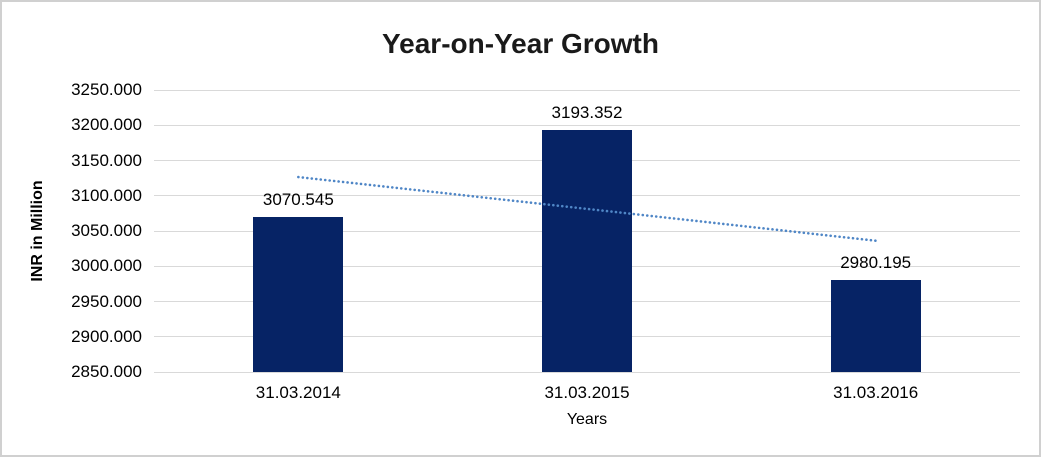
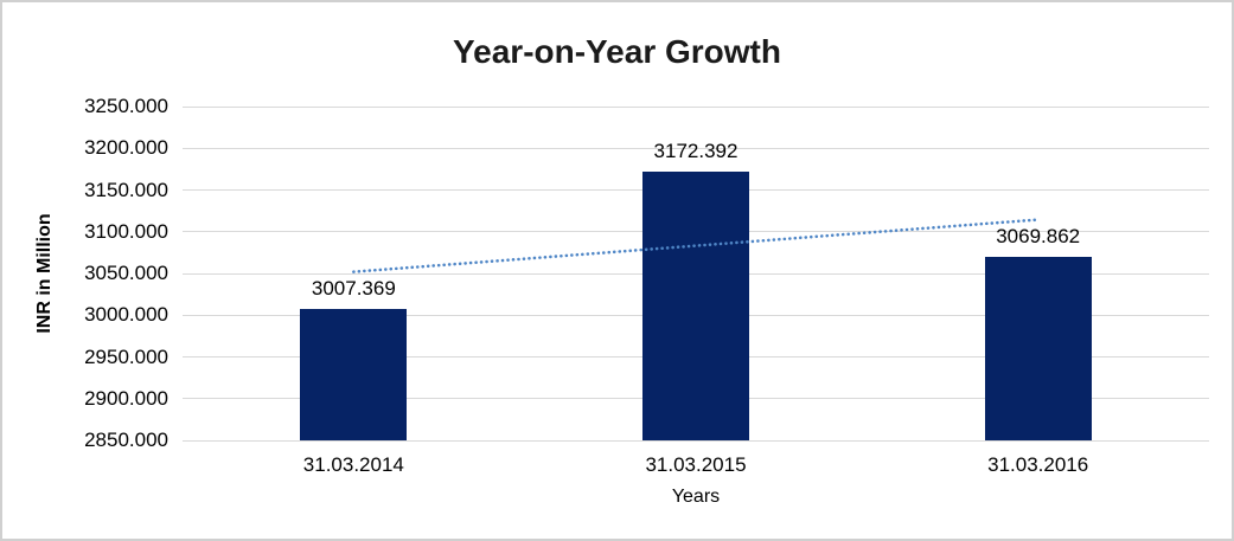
31.03.2014: 3070.545 -> 3007.369
31.03.2015: 3193.352 -> 3172.392
31.03.2016: 2980.195 -> 3069.862
